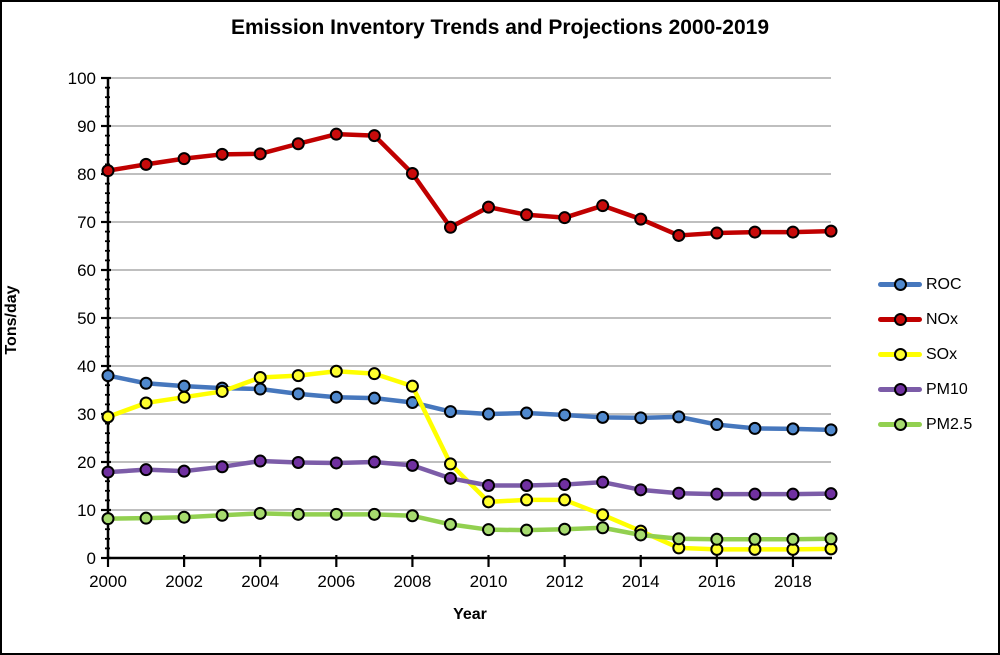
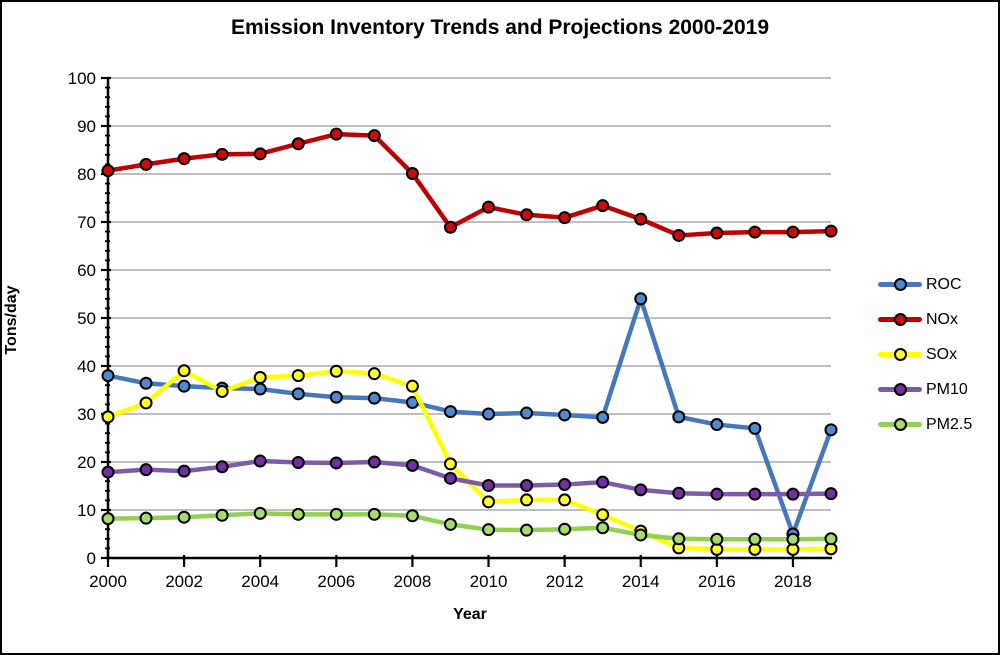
SOx/2002: 34 -> 39
ROC/2014: 29 -> 54
ROC/2018: 27 -> 5
